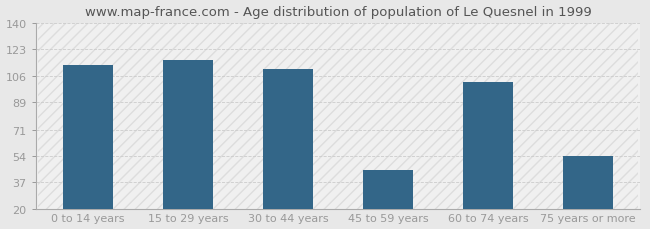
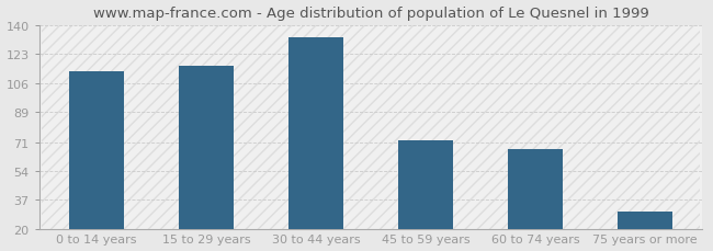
30 to 44 years: 110 -> 133
45 to 59 years: 45 -> 72
60 to 74 years: 102 -> 67
75 years or more: 54 -> 30
